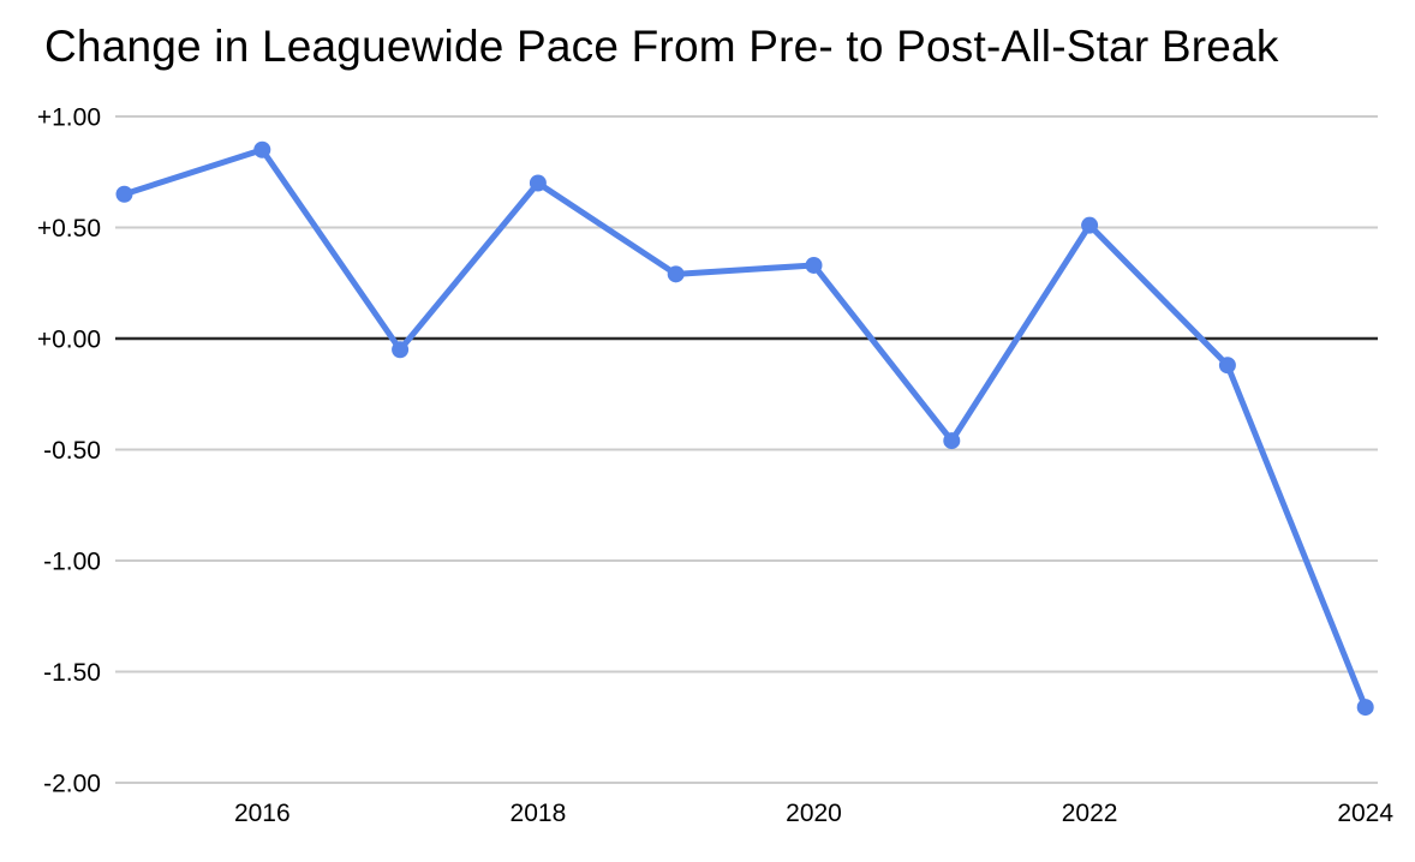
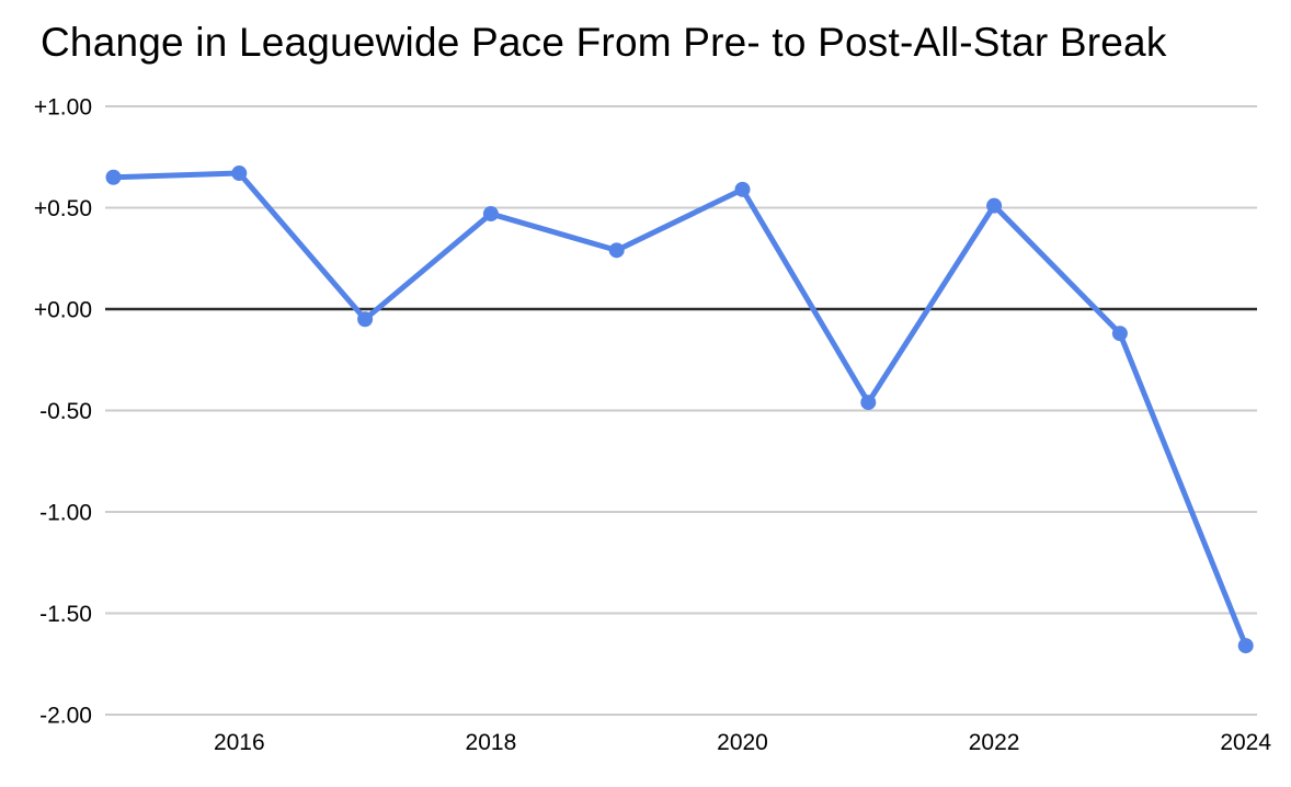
2016: 0.85 -> 0.67
2018: 0.70 -> 0.47
2020: 0.33 -> 0.59
